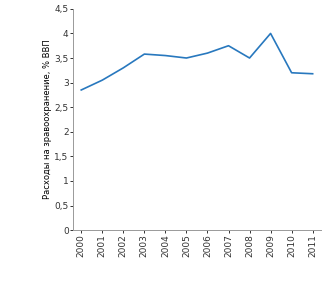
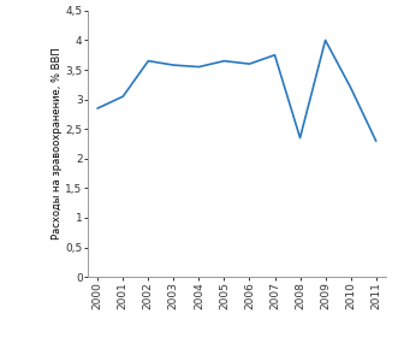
2002: 3,30 -> 3,65
2005: 3,50 -> 3,65
2008: 3,50 -> 2,35
2011: 3,18 -> 2,30
